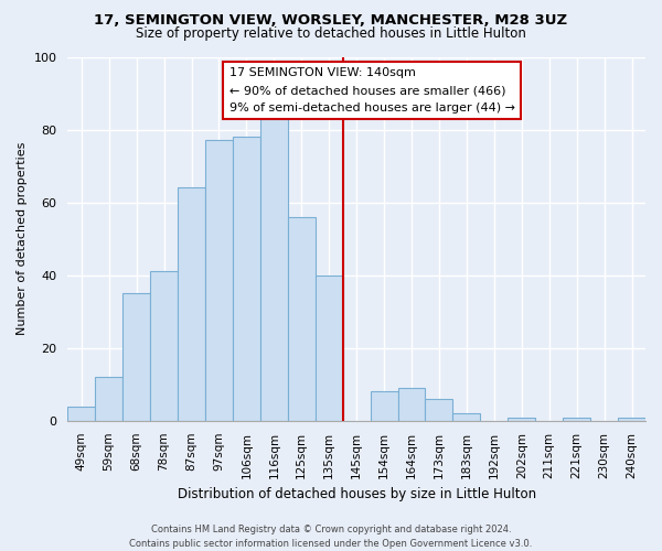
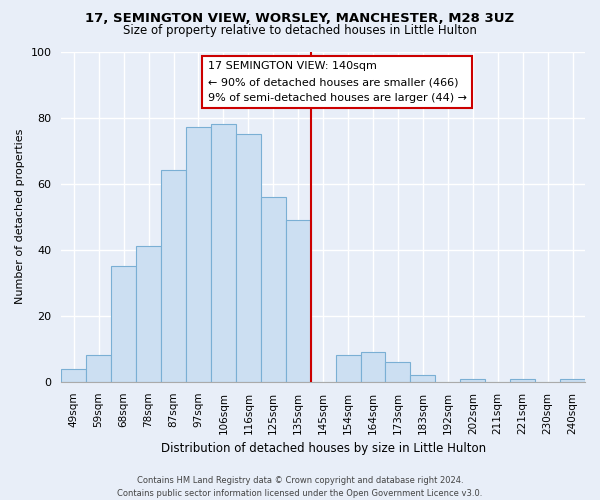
59sqm: 12 -> 8
116sqm: 83 -> 75
135sqm: 40 -> 49
